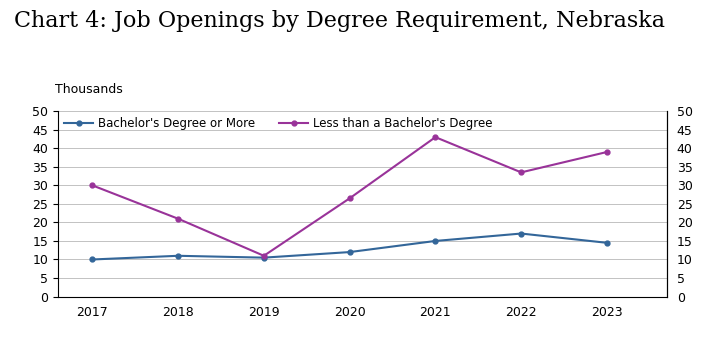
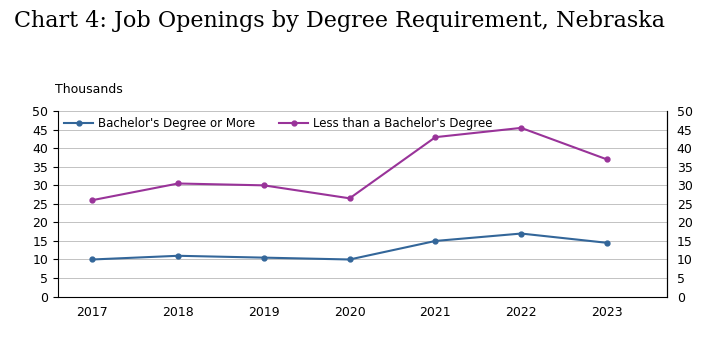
Less than a Bachelor's Degree/2017: 30.0 -> 26.0
Less than a Bachelor's Degree/2018: 21.0 -> 30.5
Less than a Bachelor's Degree/2019: 11.0 -> 30.0
Bachelor's Degree or More/2020: 12.0 -> 10.0
Less than a Bachelor's Degree/2022: 33.5 -> 45.5
Less than a Bachelor's Degree/2023: 39.0 -> 37.0
